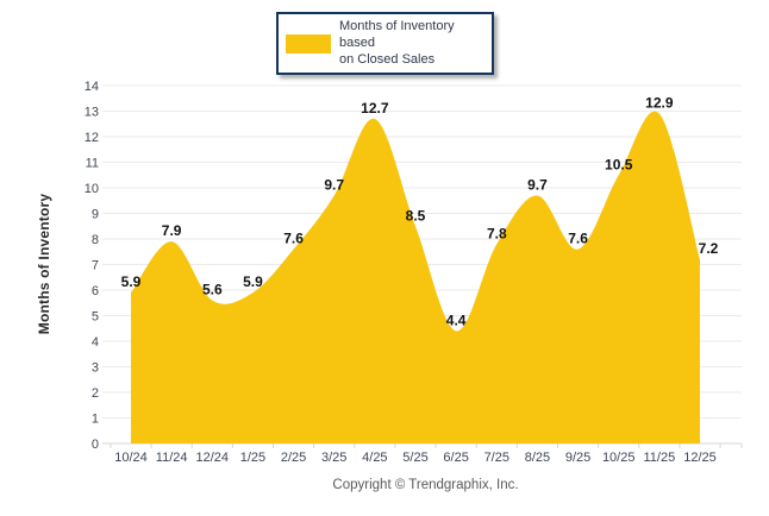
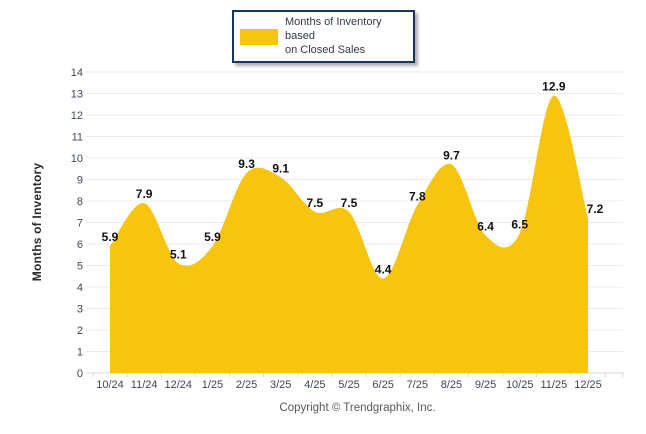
12/24: 5.6 -> 5.1
2/25: 7.6 -> 9.3
3/25: 9.7 -> 9.1
4/25: 12.7 -> 7.5
5/25: 8.5 -> 7.5
9/25: 7.6 -> 6.4
10/25: 10.5 -> 6.5
